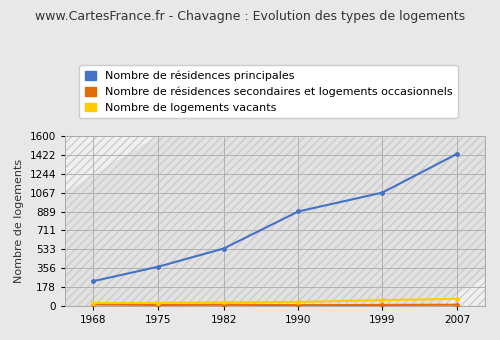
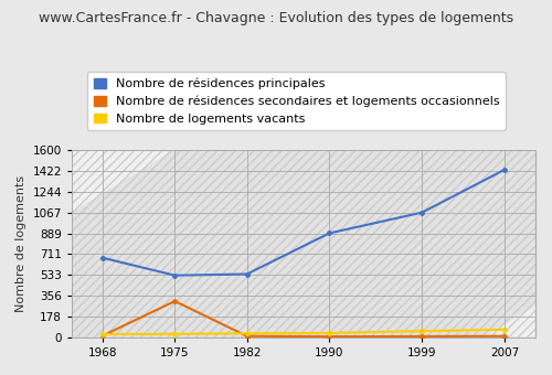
Nombre de résidences principales/1968: 230 -> 680
Nombre de résidences principales/1975: 370 -> 530
Nombre de résidences secondaires et logements occasionnels/1975: 10 -> 310
